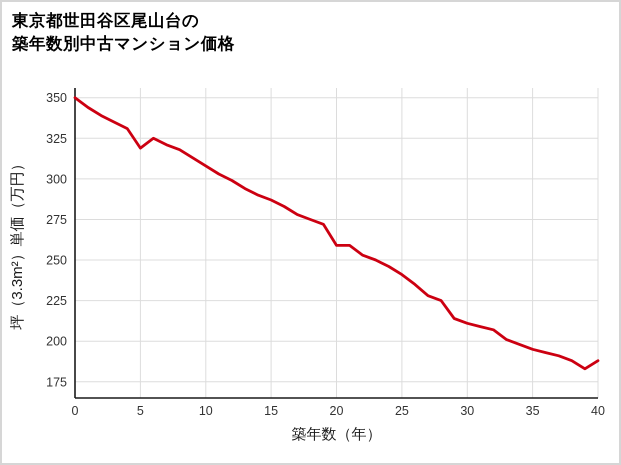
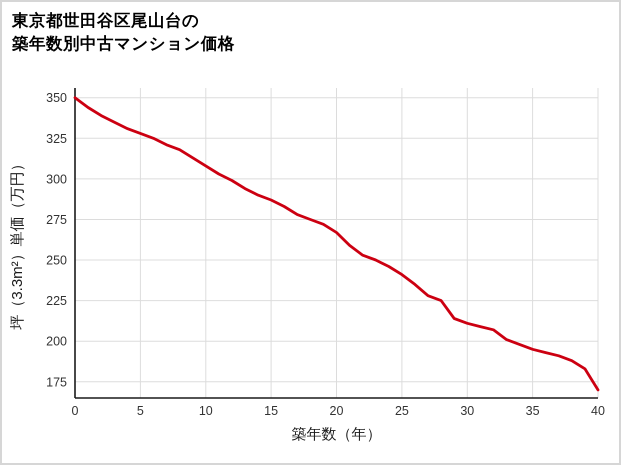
5: 319 -> 328
20: 259 -> 267
40: 188 -> 170
